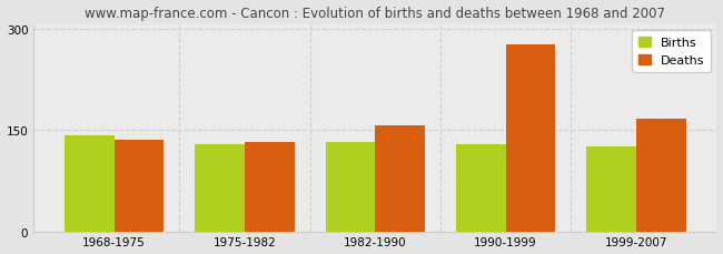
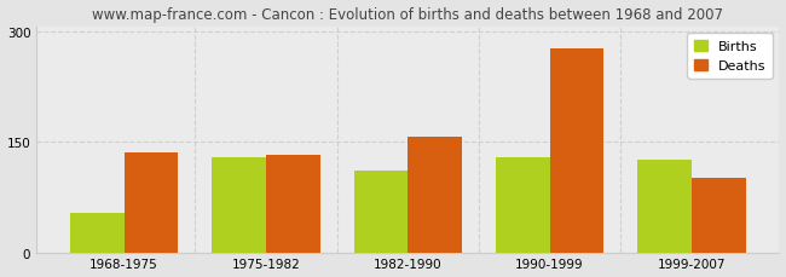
Births/1968-1975: 142 -> 54
Births/1982-1990: 133 -> 112
Deaths/1999-2007: 168 -> 102
